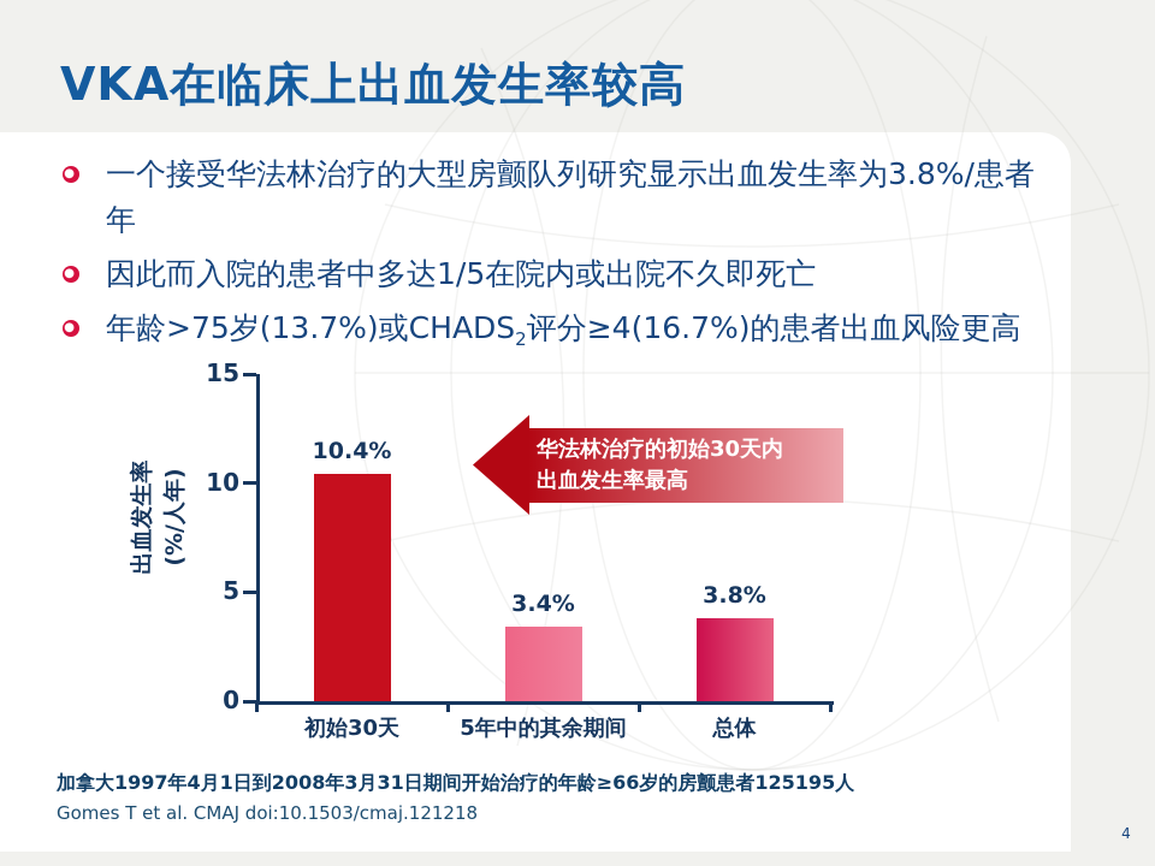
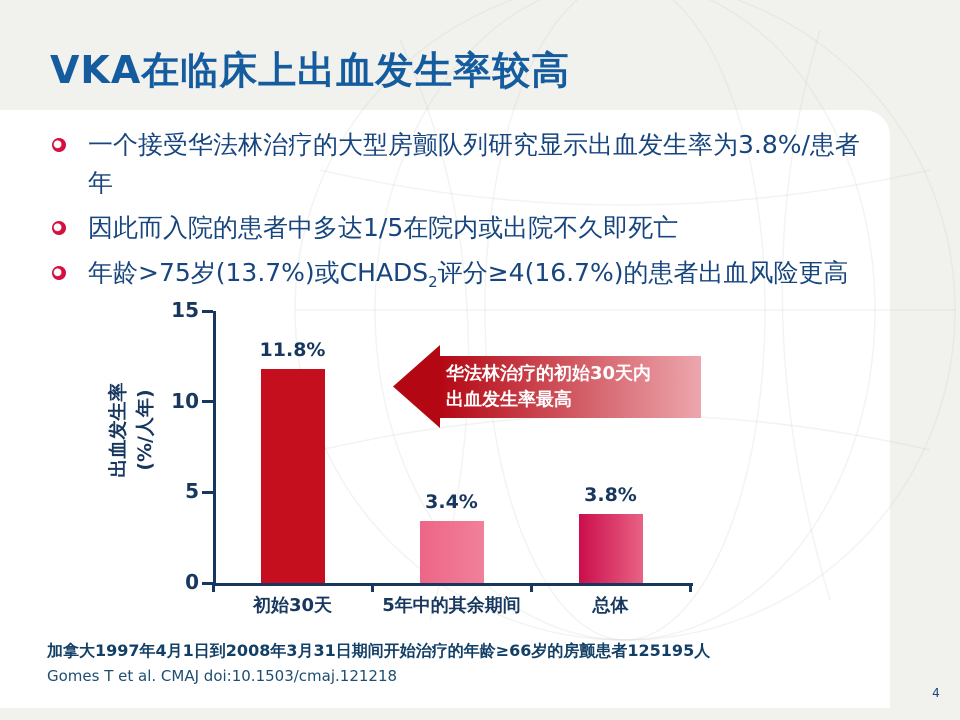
初始30天: 10.4% -> 11.8%
